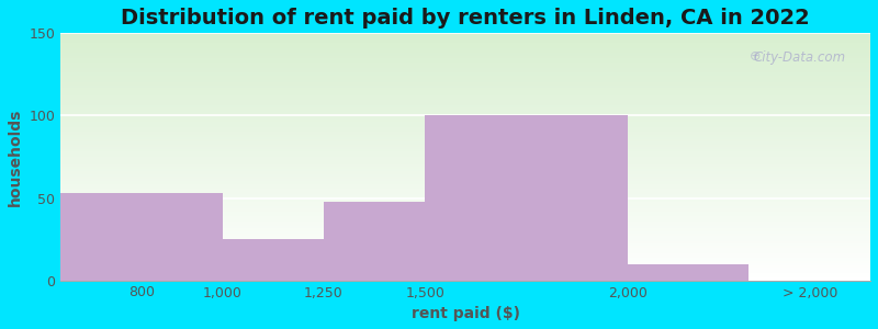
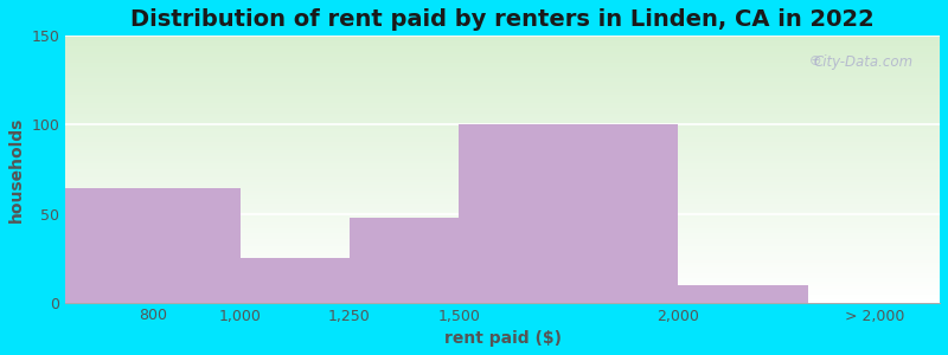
800: 53 -> 64
